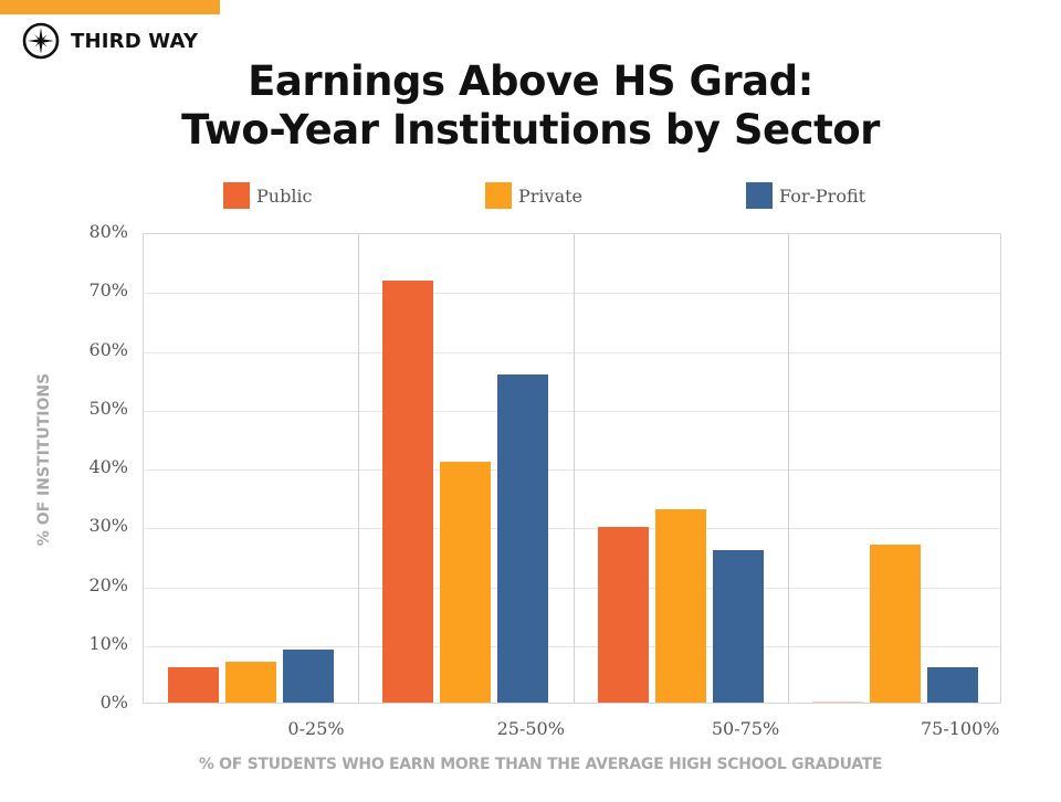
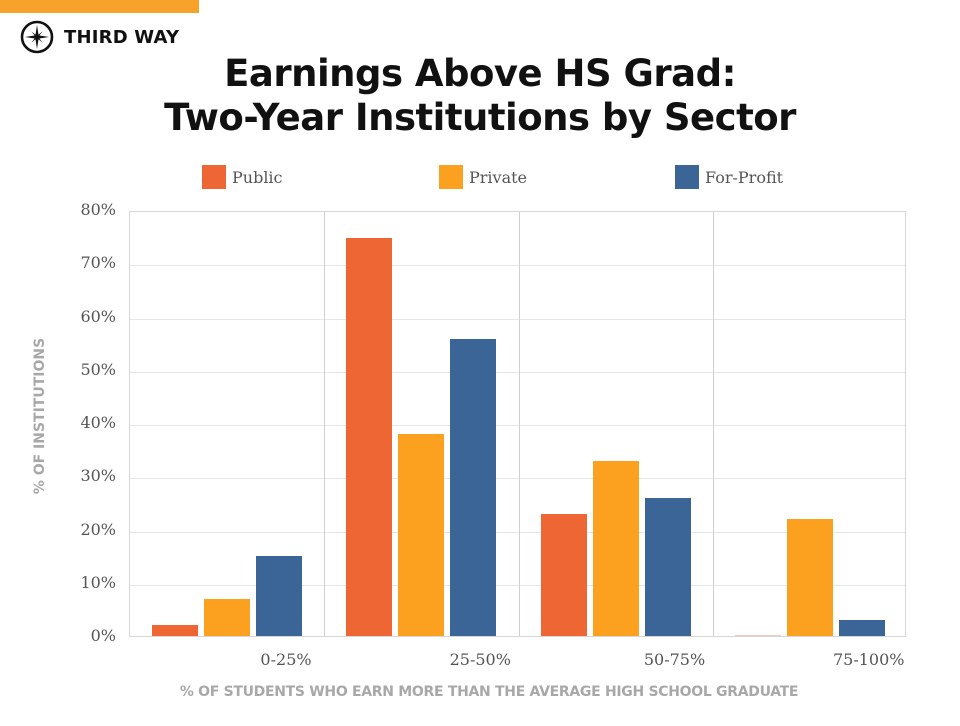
Public/0-25%: 6% -> 2%
For-Profit/0-25%: 9% -> 15%
Public/25-50%: 72% -> 75%
Private/25-50%: 41% -> 38%
Public/50-75%: 30% -> 23%
Private/75-100%: 27% -> 22%
For-Profit/75-100%: 6% -> 3%
